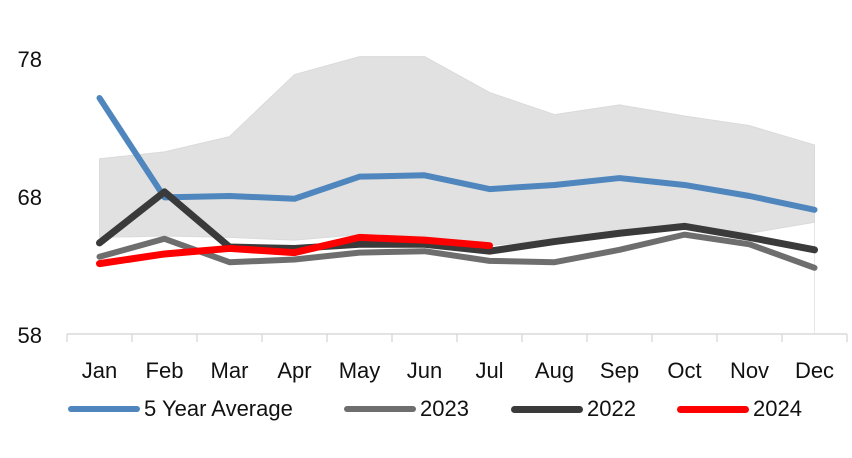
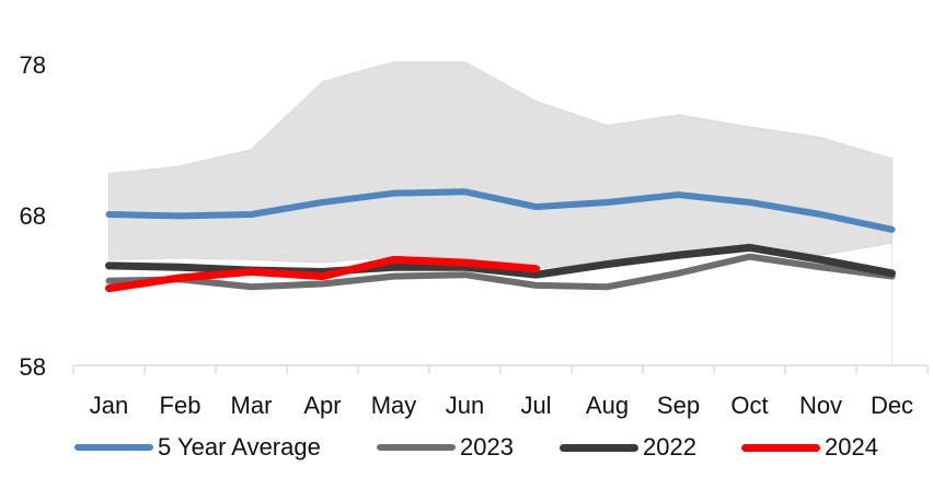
5 Year Average/Jan: 75.1 -> 68.0
2023/Feb: 64.9 -> 63.7
2022/Feb: 68.3 -> 64.5
5 Year Average/Apr: 67.8 -> 68.8
2023/Dec: 62.8 -> 63.9
